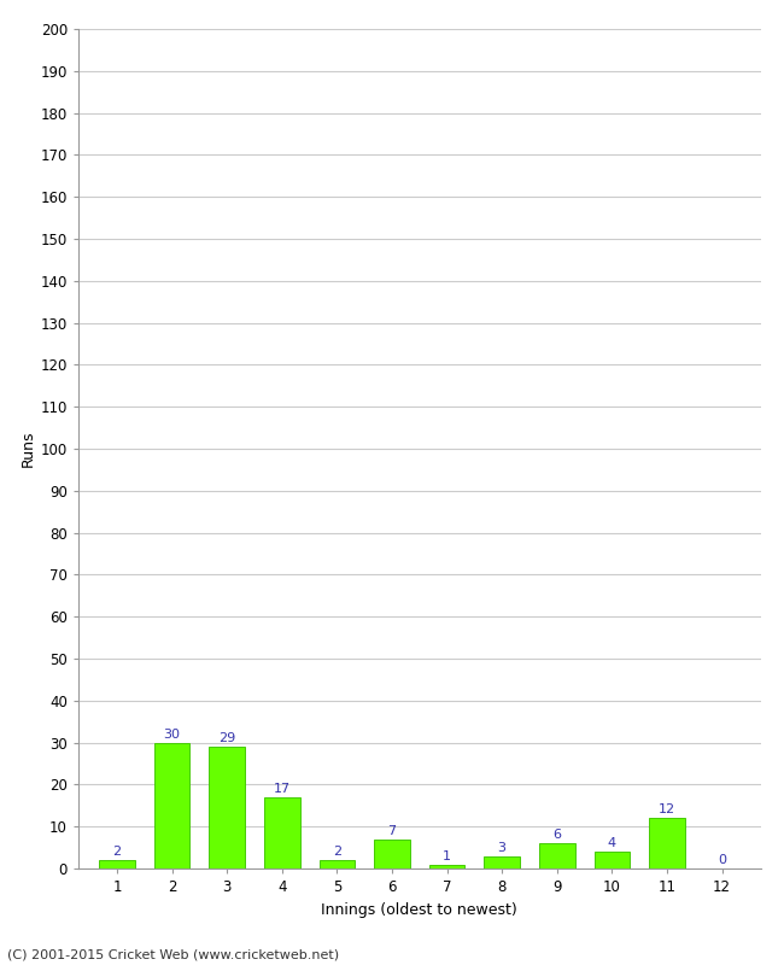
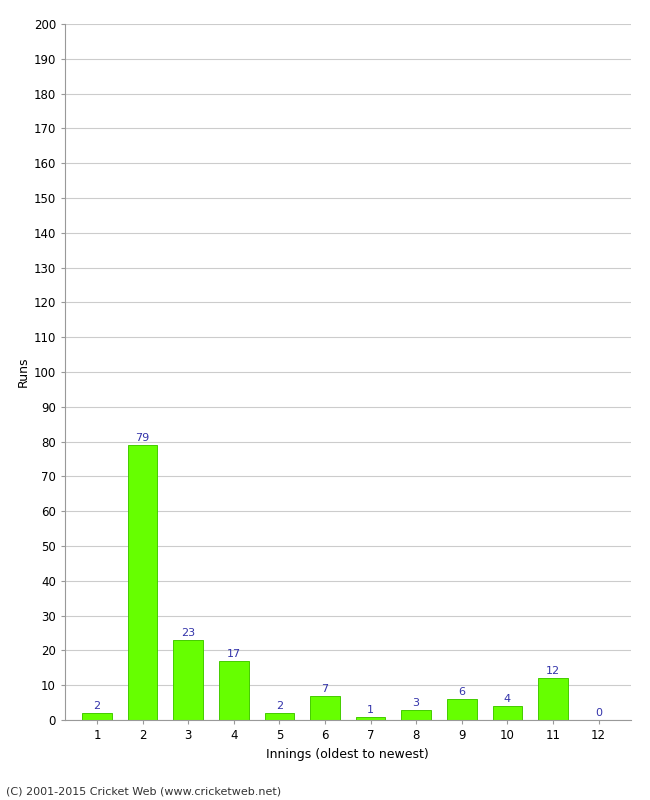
2: 30 -> 79
3: 29 -> 23
